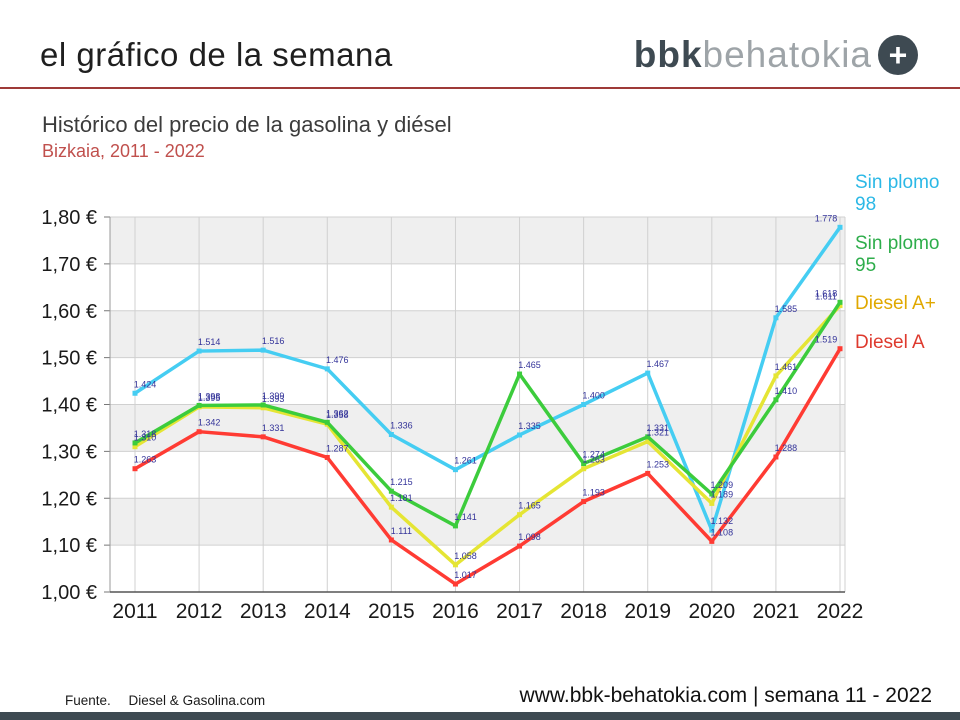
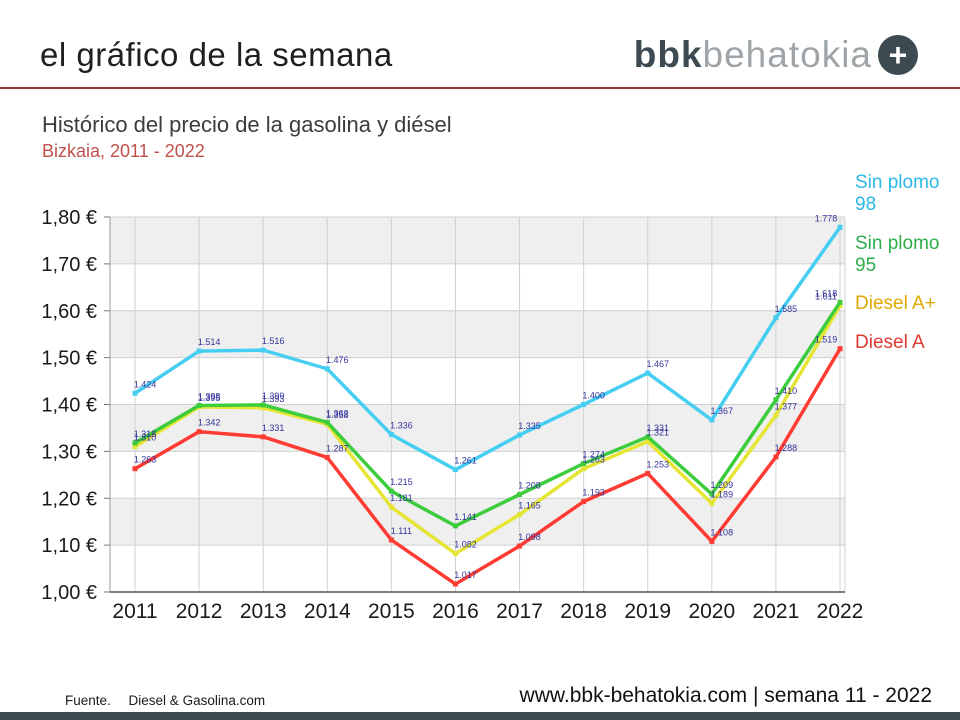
Diesel A+/2016: 1.058 -> 1.082
Sin plomo 95/2017: 1.465 -> 1.208
Sin plomo 98/2020: 1.132 -> 1.367
Diesel A+/2021: 1.461 -> 1.377
